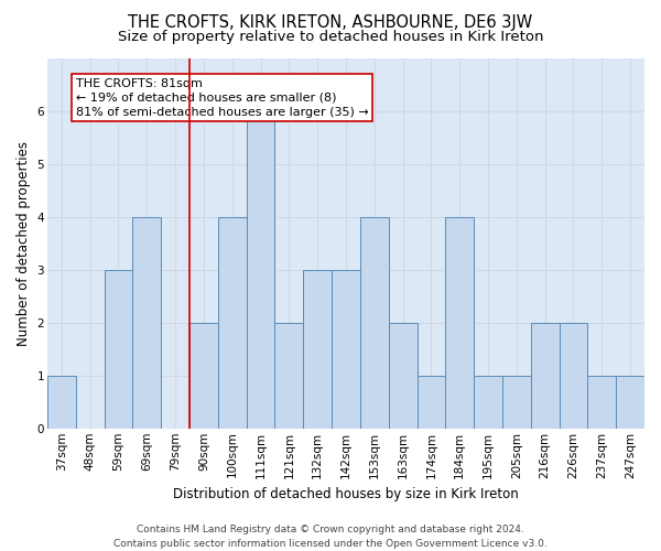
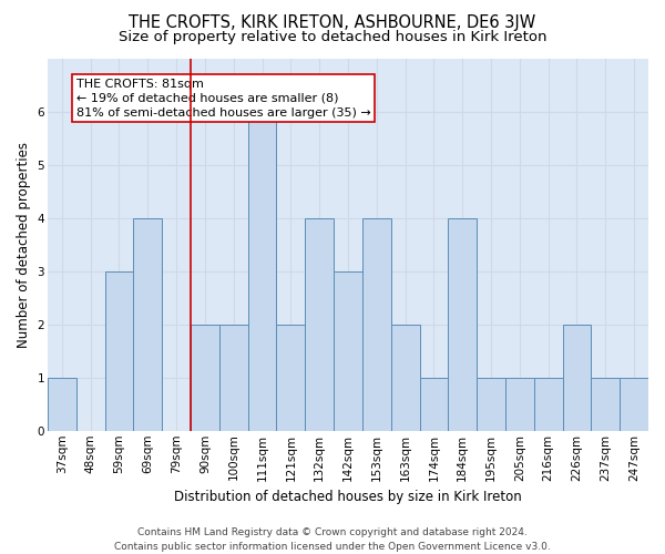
100sqm: 4 -> 2
132sqm: 3 -> 4
216sqm: 2 -> 1
